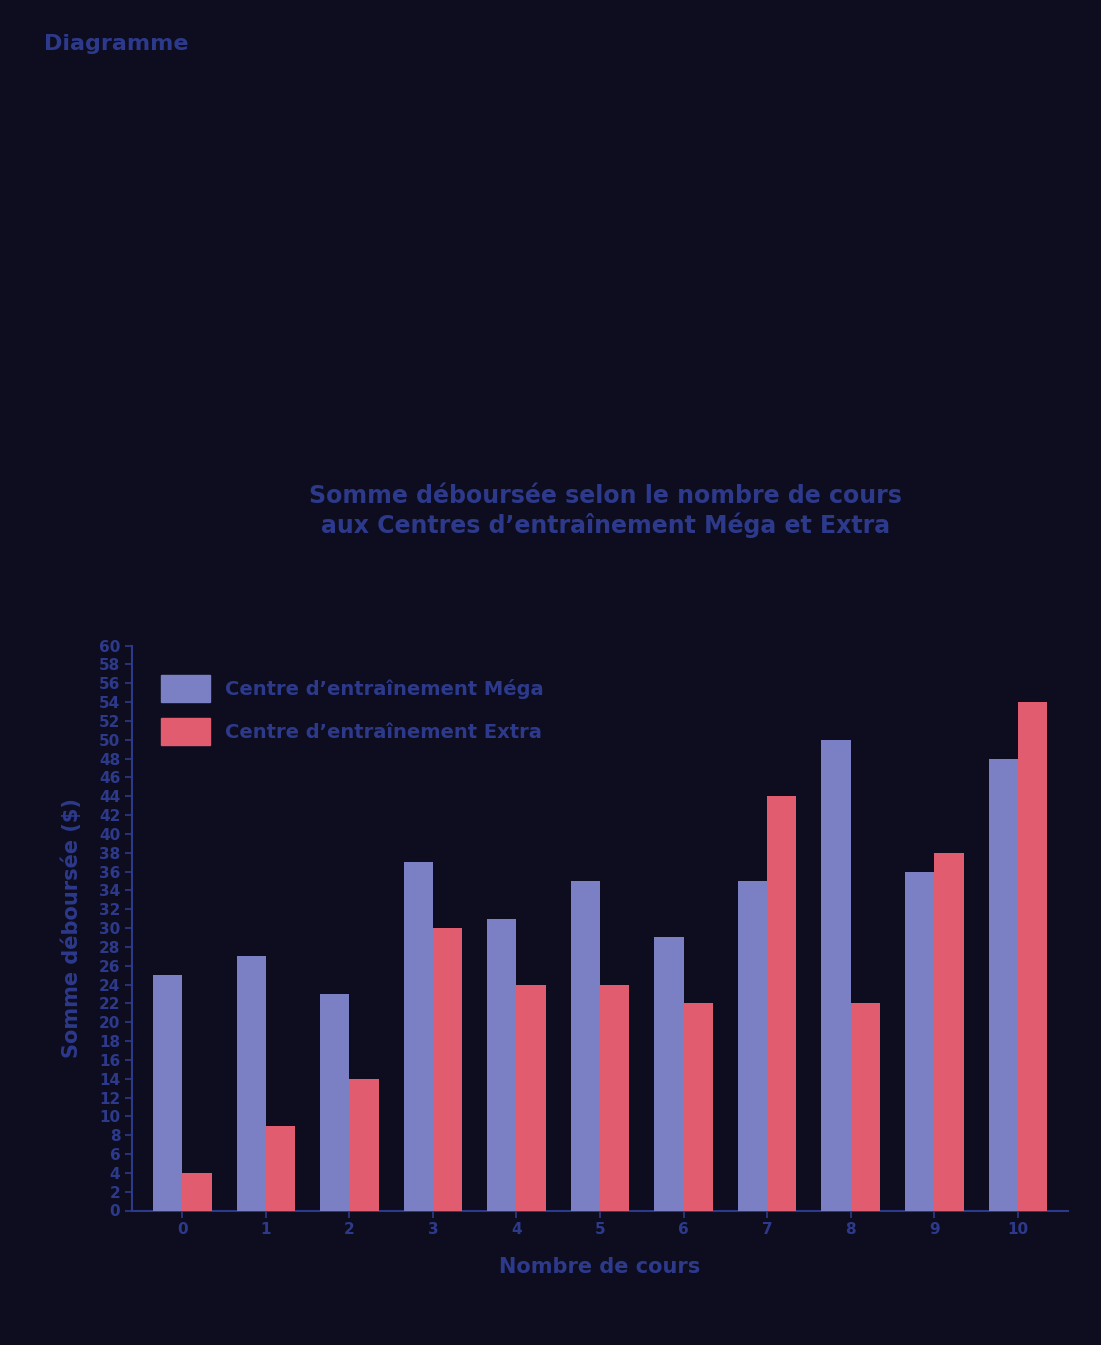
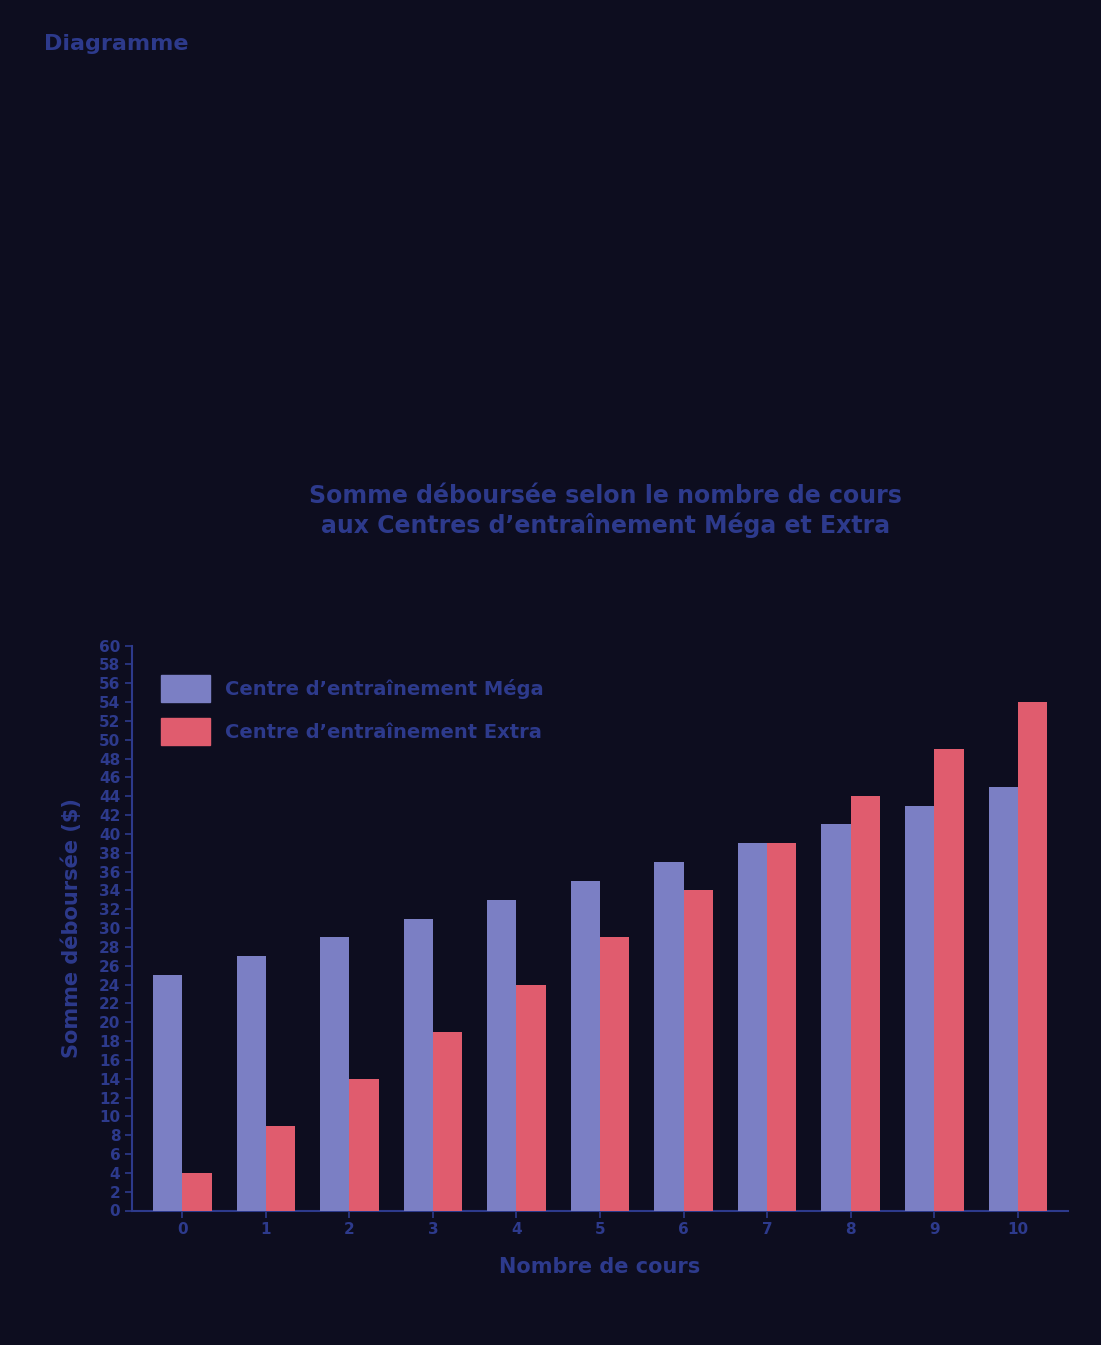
Centre d’entraînement Méga/2: 23 -> 29
Centre d’entraînement Méga/3: 37 -> 31
Centre d’entraînement Extra/3: 30 -> 19
Centre d’entraînement Méga/4: 31 -> 33
Centre d’entraînement Extra/5: 24 -> 29
Centre d’entraînement Méga/6: 29 -> 37
Centre d’entraînement Extra/6: 22 -> 34
Centre d’entraînement Méga/7: 35 -> 39
Centre d’entraînement Extra/7: 44 -> 39
Centre d’entraînement Méga/8: 50 -> 41
Centre d’entraînement Extra/8: 22 -> 44
Centre d’entraînement Méga/9: 36 -> 43
Centre d’entraînement Extra/9: 38 -> 49
Centre d’entraînement Méga/10: 48 -> 45
